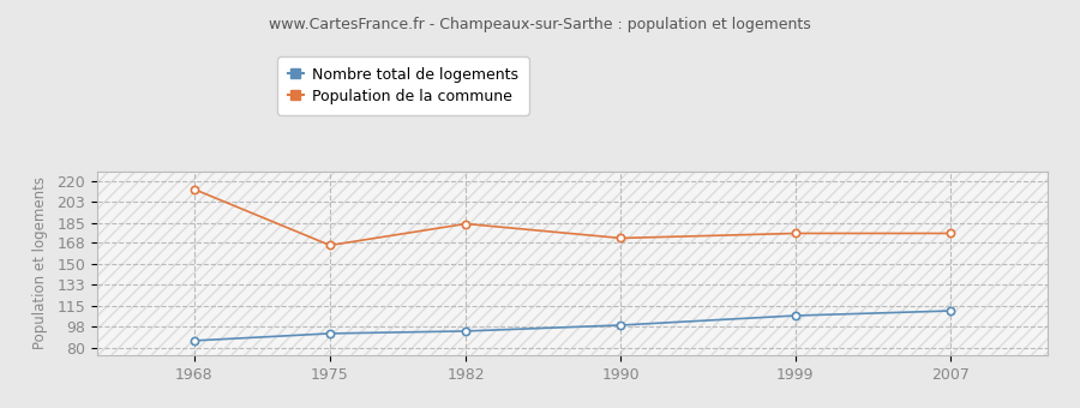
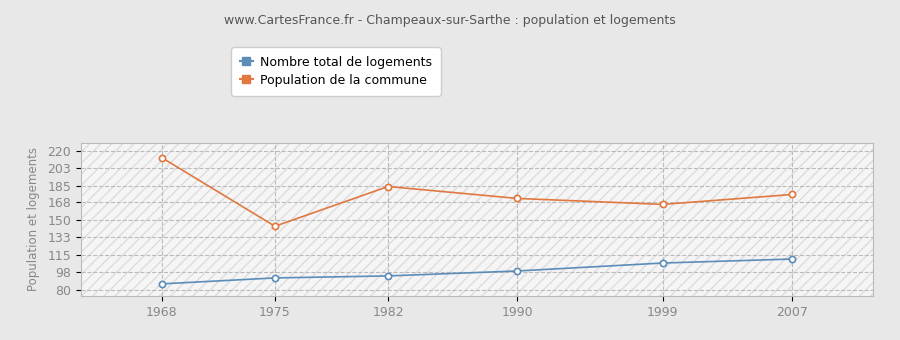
Population de la commune/1975: 166 -> 144
Population de la commune/1999: 176 -> 166
